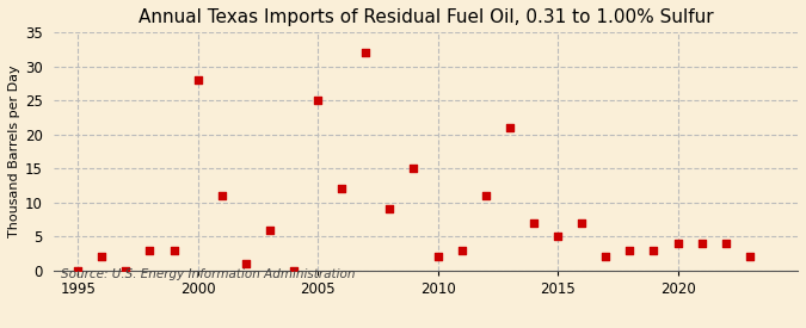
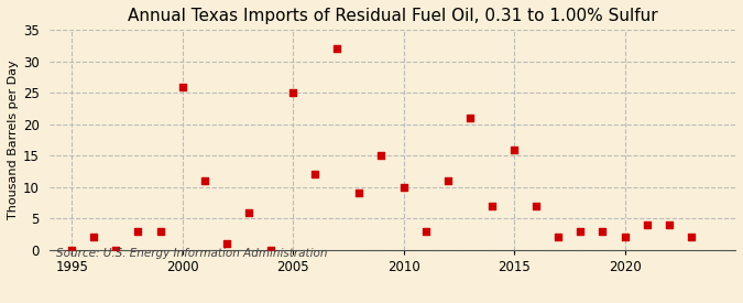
2000: 28 -> 26
2010: 2 -> 10
2015: 5 -> 16
2020: 4 -> 2
